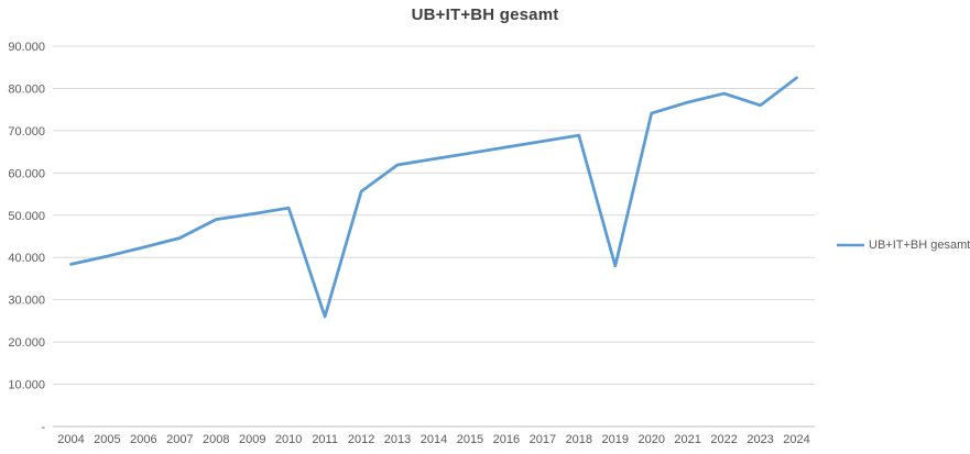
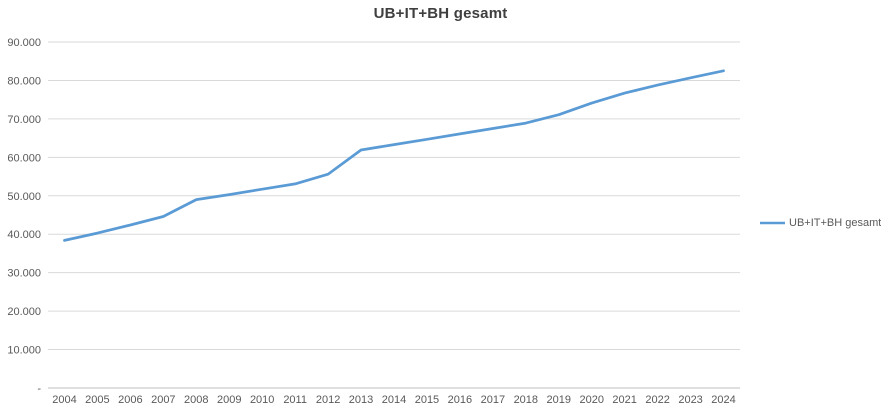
2011: 26000 -> 53000
2019: 38000 -> 71000
2023: 76000 -> 81000
